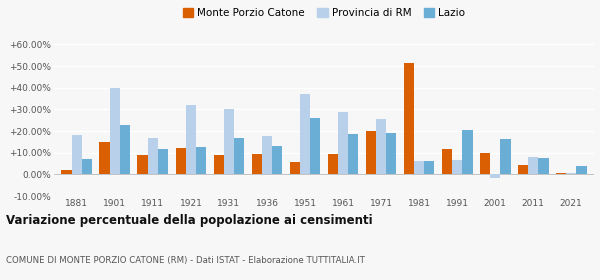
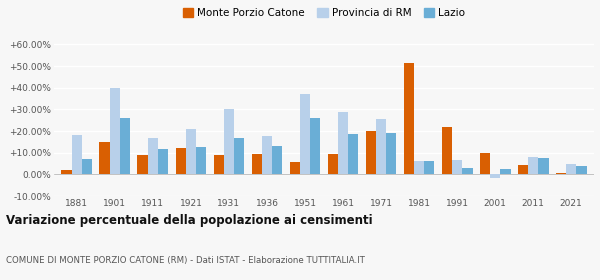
Lazio/1901: 23.0% -> 26.0%
Provincia di RM/1921: 32.0% -> 21.0%
Monte Porzio Catone/1991: 11.5% -> 22.0%
Lazio/1991: 20.5% -> 3.0%
Lazio/2001: 16.5% -> 2.5%
Provincia di RM/2021: 0.5% -> 5.0%
